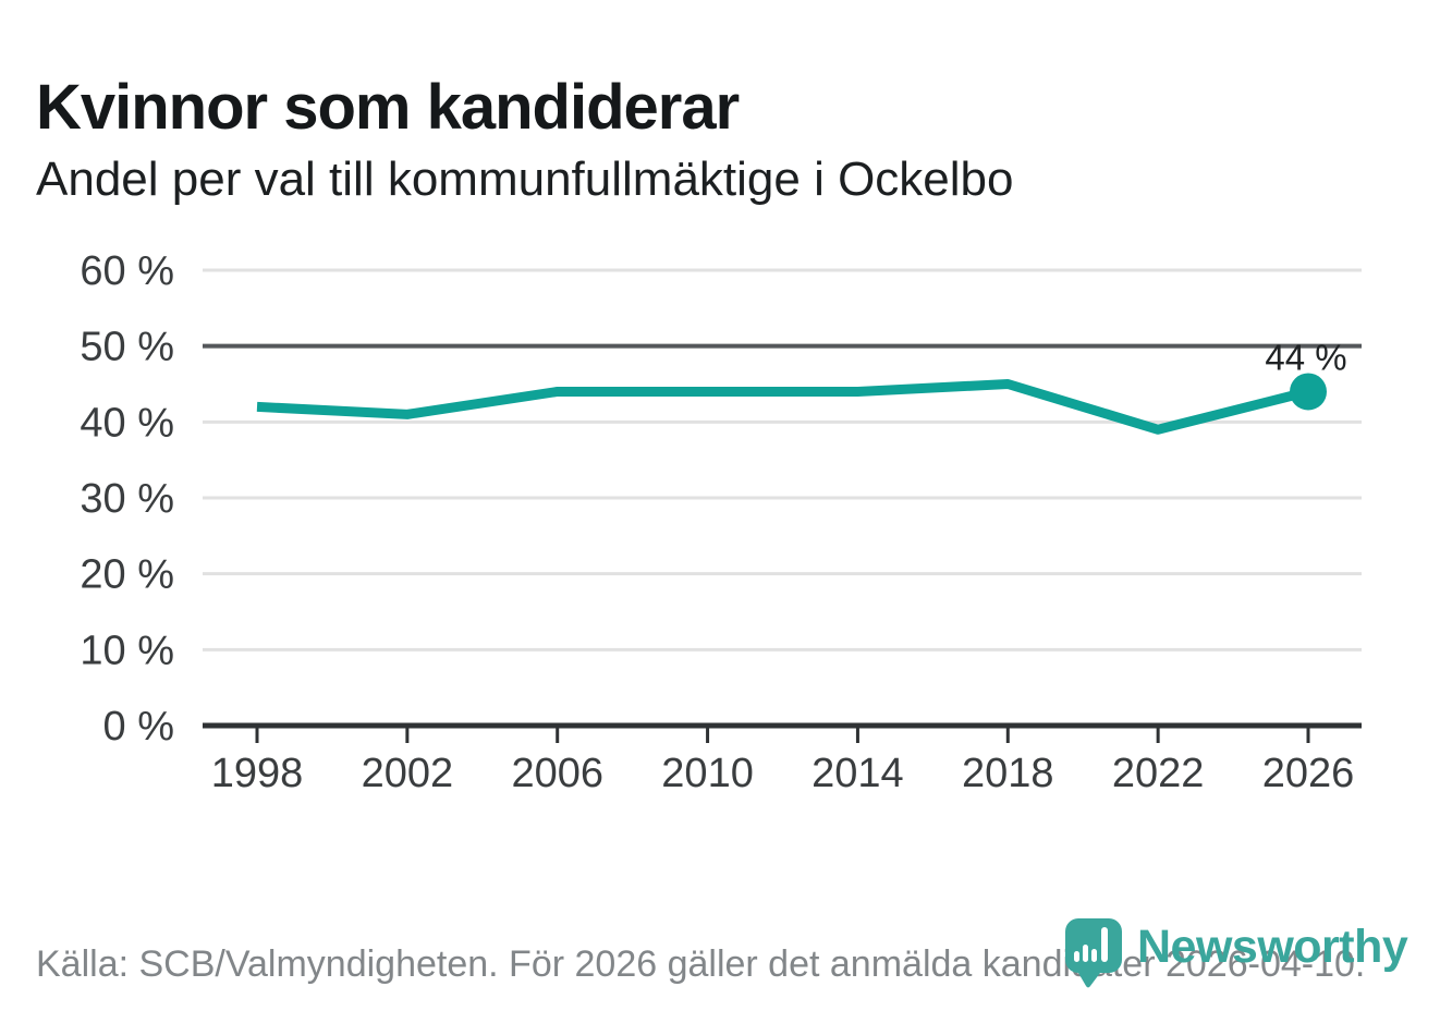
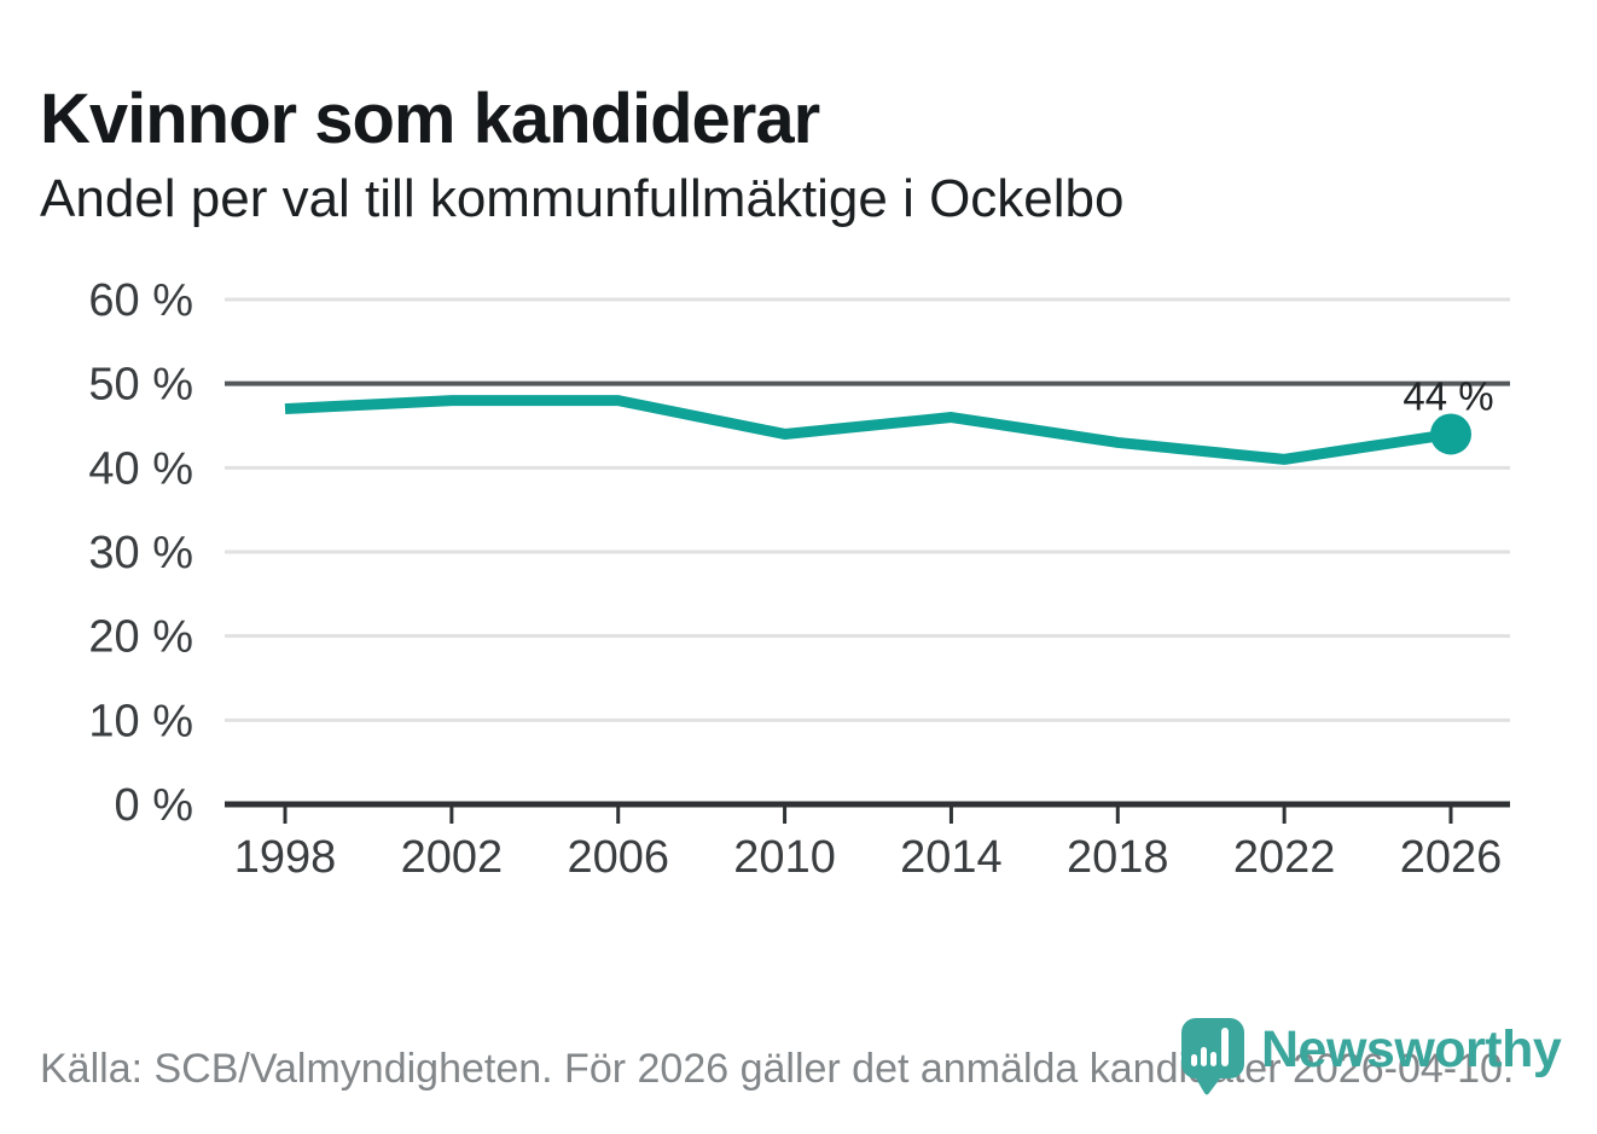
1998: 42% -> 47%
2002: 41% -> 48%
2006: 44% -> 48%
2014: 44% -> 46%
2018: 45% -> 43%
2022: 39% -> 41%
